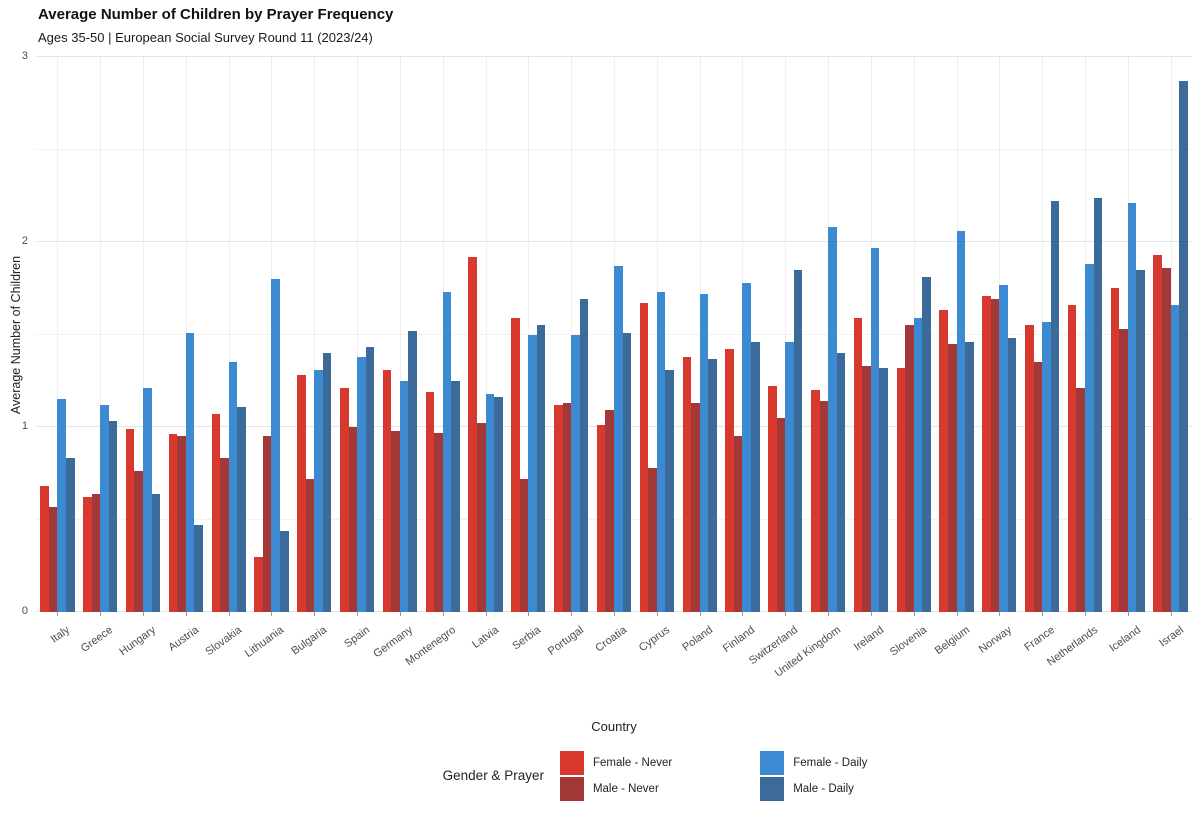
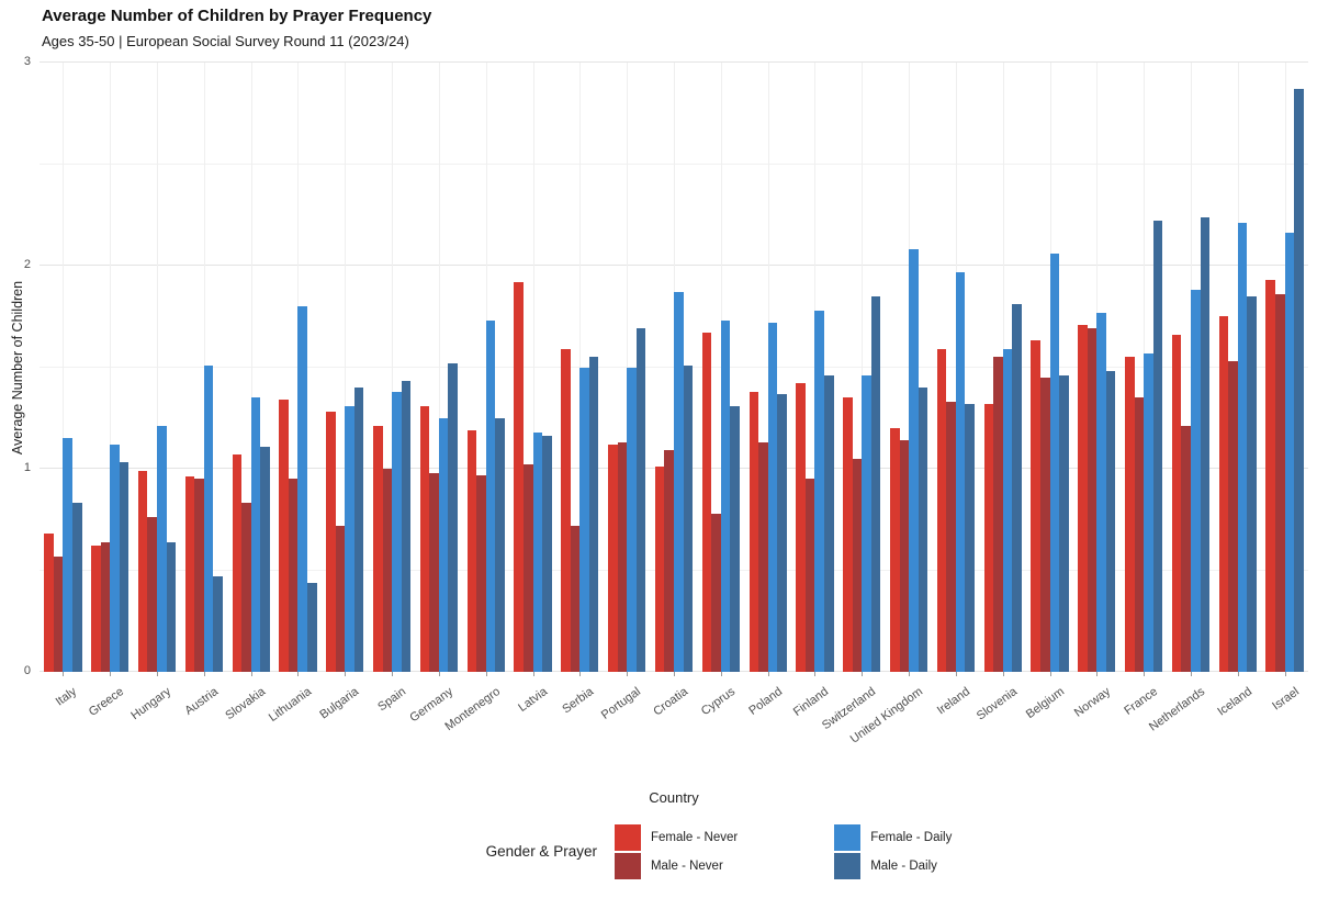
Female - Never/Lithuania: 0.30 -> 1.34
Female - Never/Switzerland: 1.22 -> 1.35
Female - Daily/Israel: 1.66 -> 2.16
